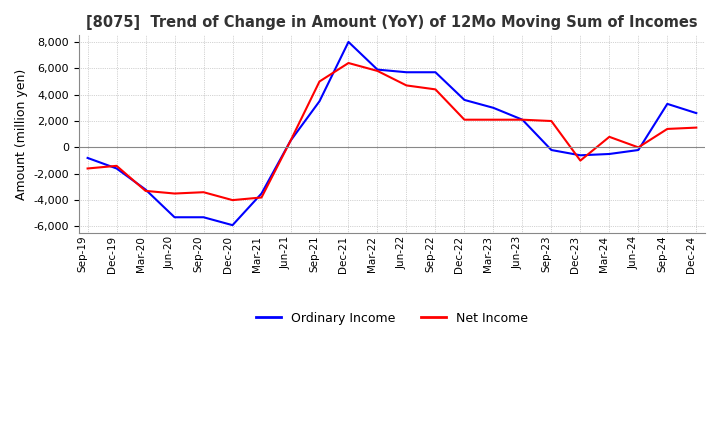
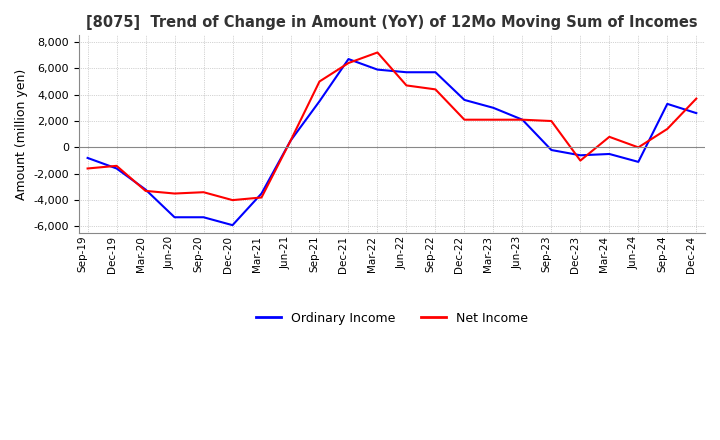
Ordinary Income/Dec-21: 8,000 -> 6,700
Net Income/Mar-22: 5,800 -> 7,200
Ordinary Income/Jun-24: -200 -> -1,100
Net Income/Dec-24: 1,500 -> 3,700
